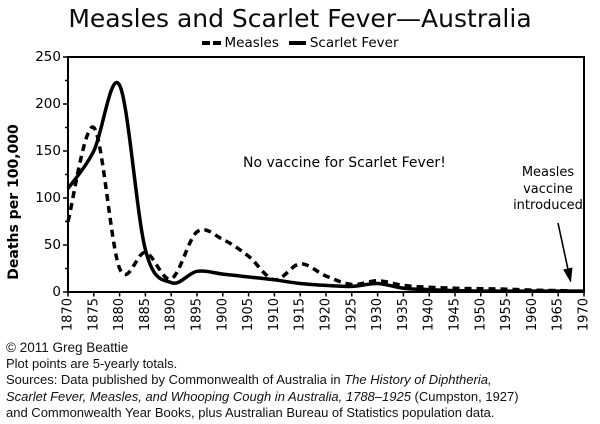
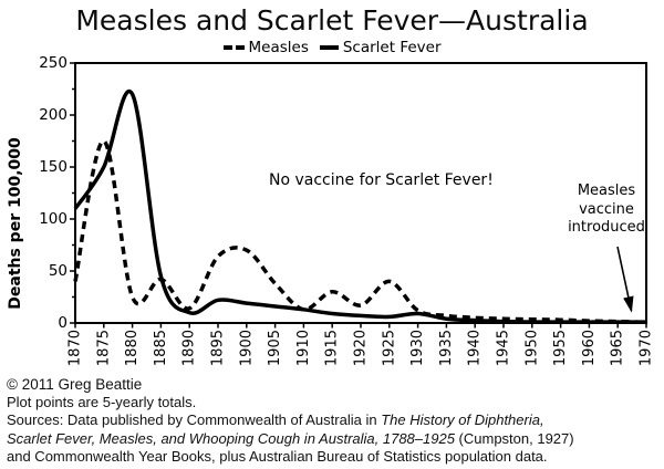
Measles/1870: 80 -> 40
Measles/1900: 60 -> 70
Measles/1925: 10 -> 40
